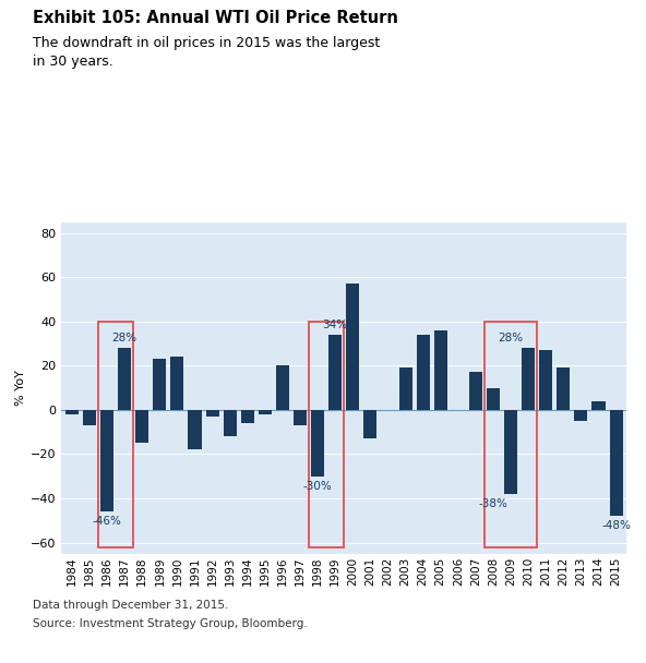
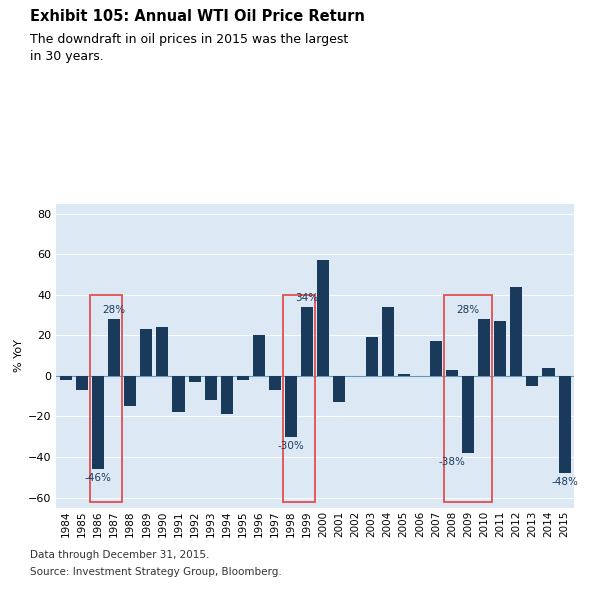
1994: -6 -> -19
2005: 36 -> 1
2008: 10 -> 3
2012: 19 -> 44
